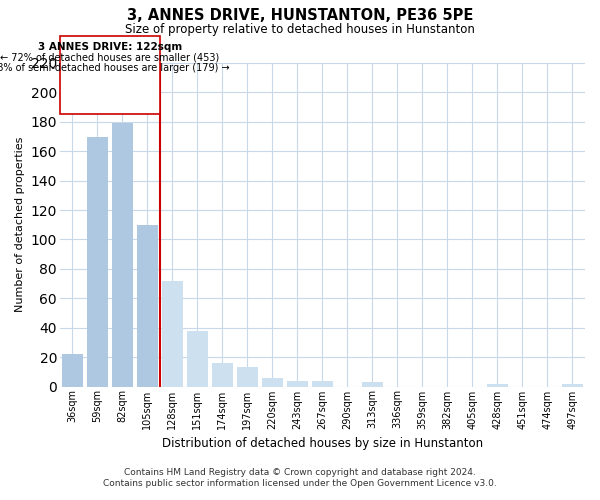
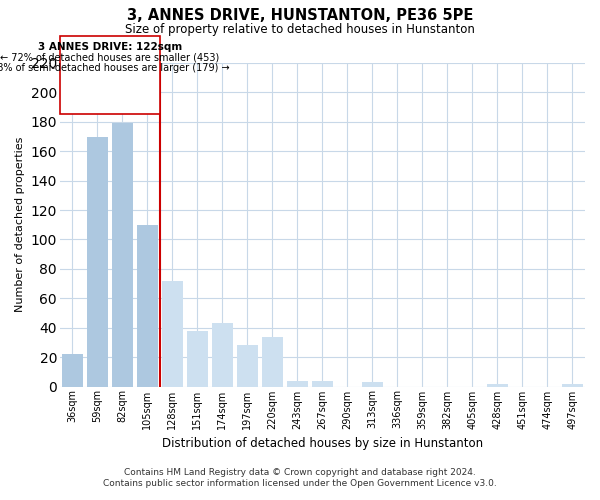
174sqm: 16 -> 43
197sqm: 13 -> 28
220sqm: 6 -> 34
